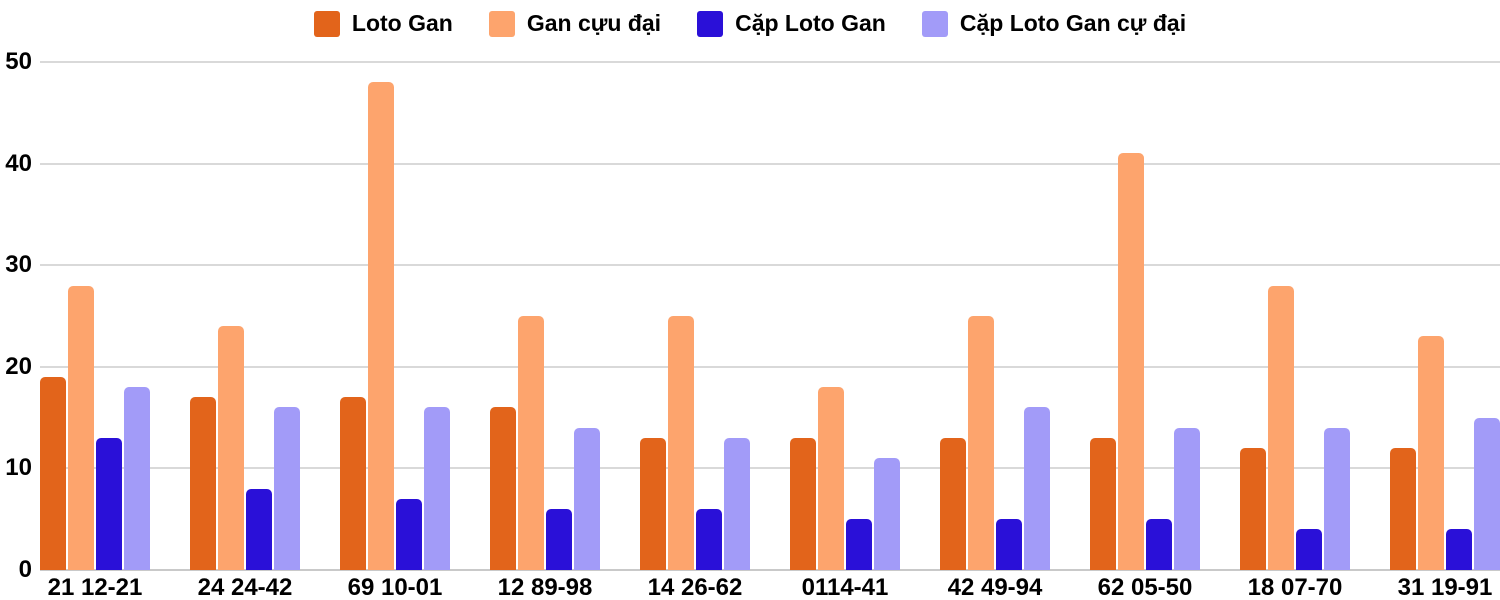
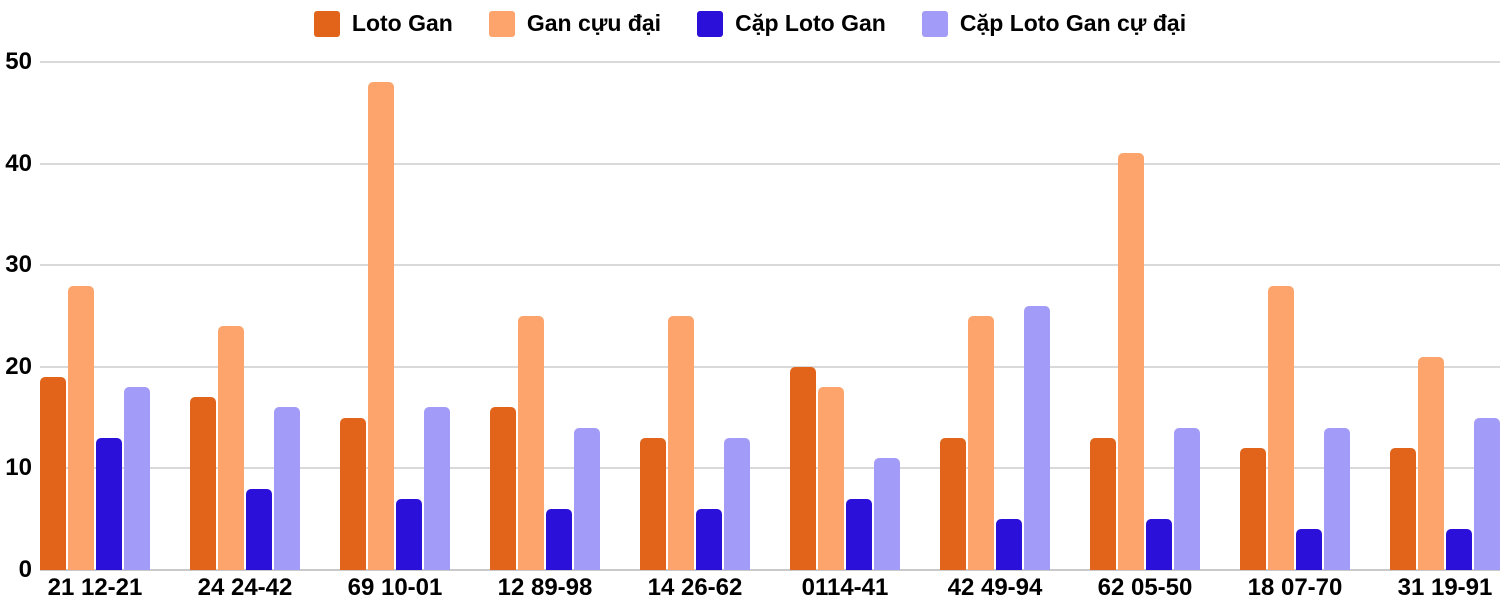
Loto Gan/69 10-01: 17 -> 15
Loto Gan/0114-41: 13 -> 20
Cặp Loto Gan/0114-41: 5 -> 7
Cặp Loto Gan cự đại/42 49-94: 16 -> 26
Gan cựu đại/31 19-91: 23 -> 21
